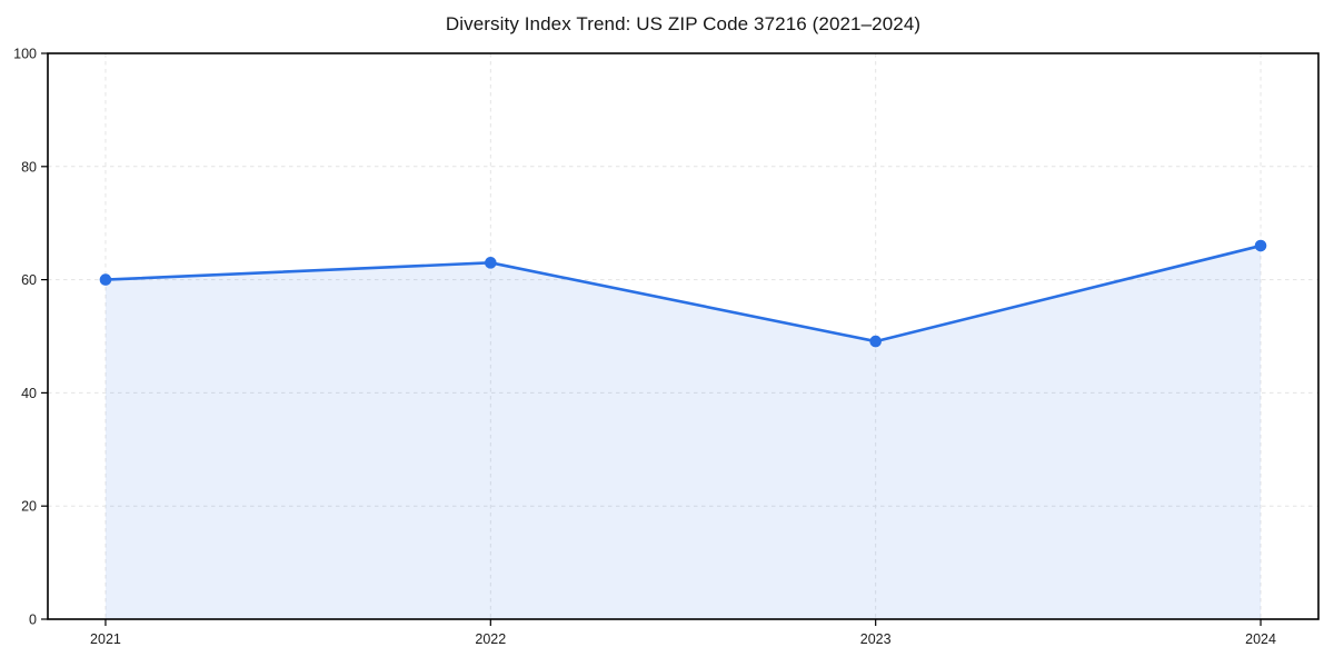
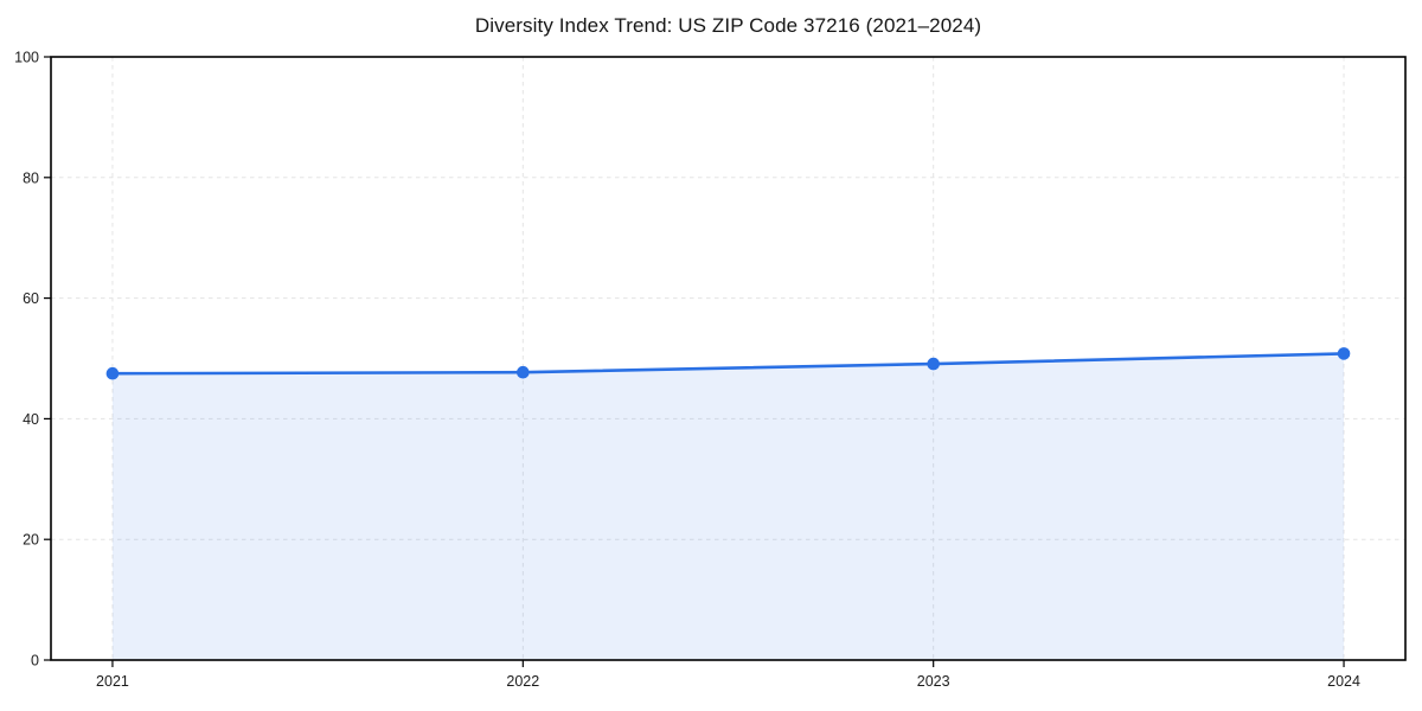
2021: 60 -> 48
2022: 63 -> 48
2024: 66 -> 51
